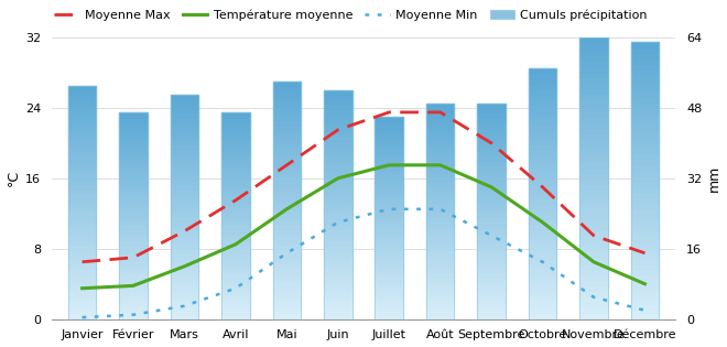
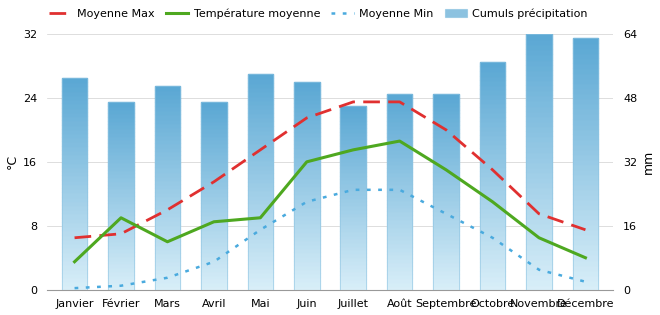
Température moyenne/Février: 3.8 -> 9.0
Température moyenne/Mai: 12.5 -> 9.0
Température moyenne/Août: 17.5 -> 18.6
